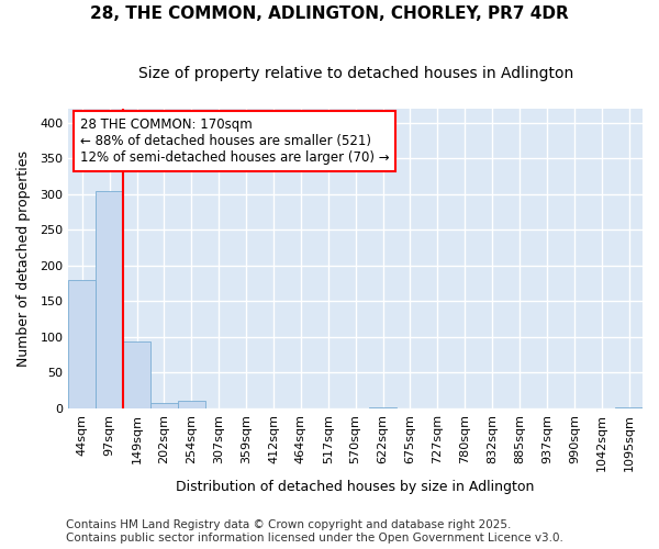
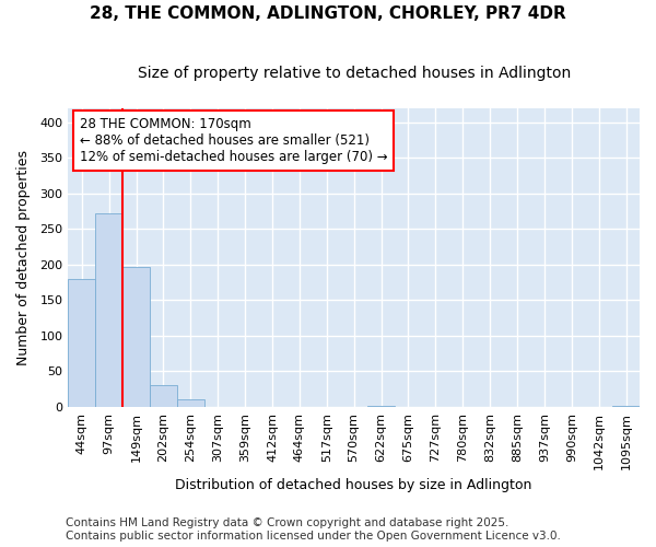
97sqm: 305 -> 272
149sqm: 93 -> 196
202sqm: 8 -> 30
